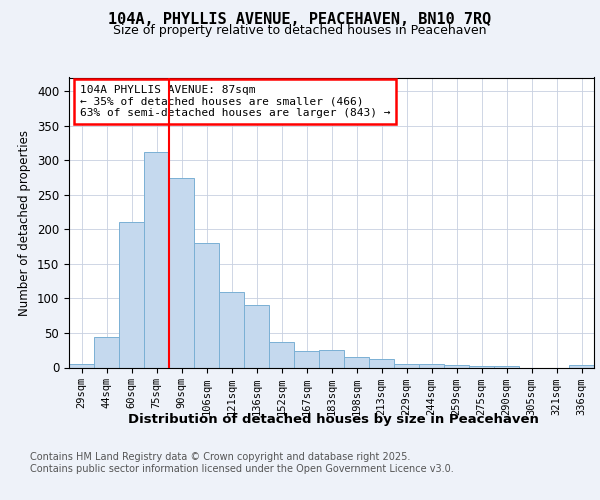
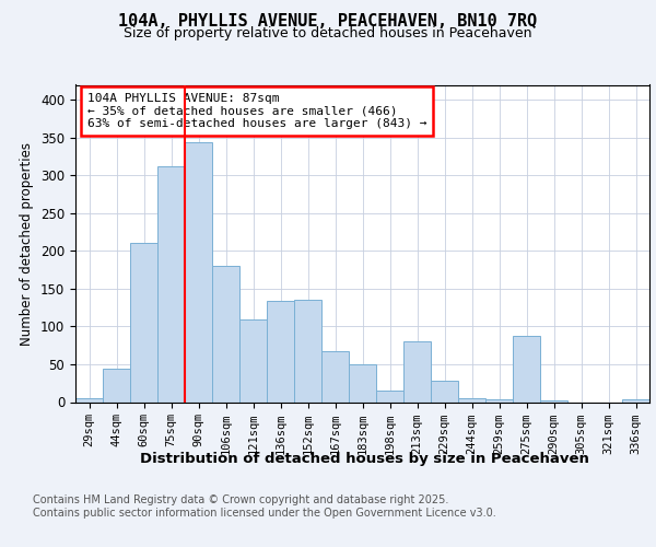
90sqm: 274 -> 344
136sqm: 90 -> 134
152sqm: 37 -> 136
167sqm: 24 -> 68
183sqm: 25 -> 50
213sqm: 13 -> 80
229sqm: 5 -> 28
275sqm: 2 -> 88
